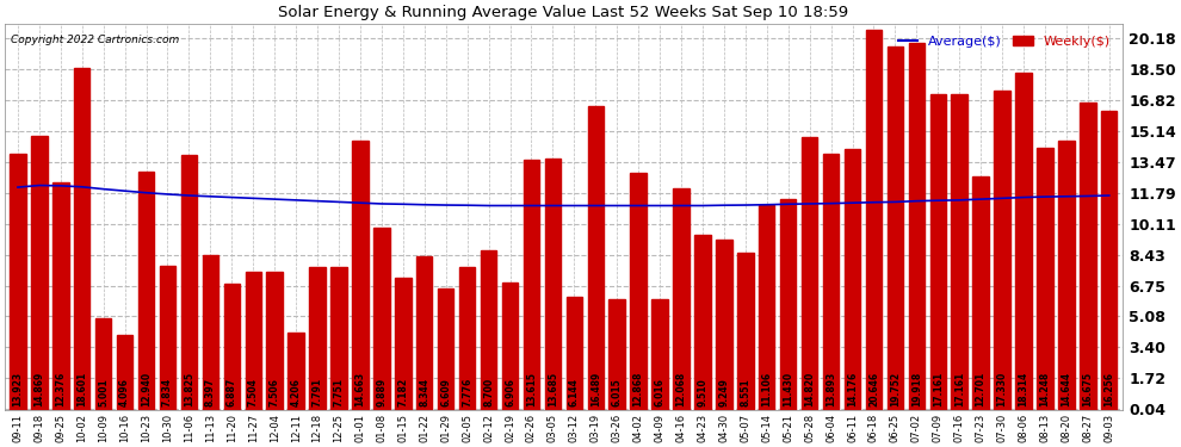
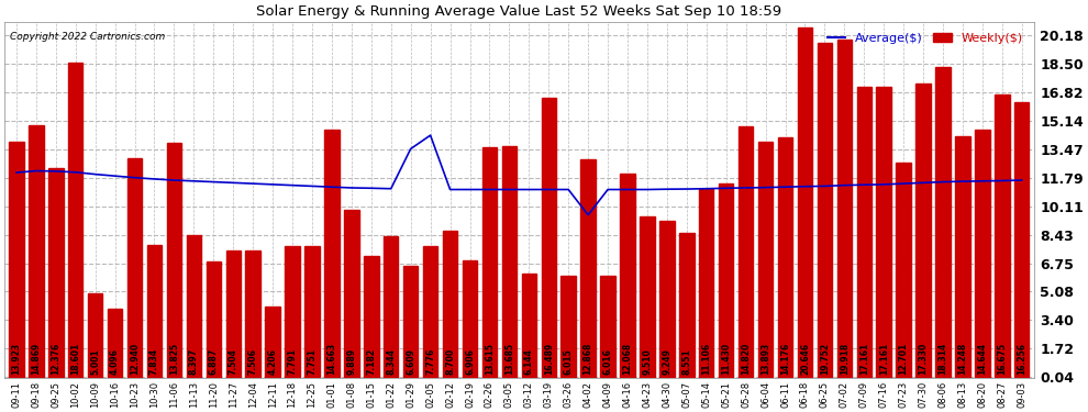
Average($)/01-29: 11.1 -> 13.5
Average($)/02-05: 11.1 -> 14.3
Average($)/04-02: 11.1 -> 9.6
